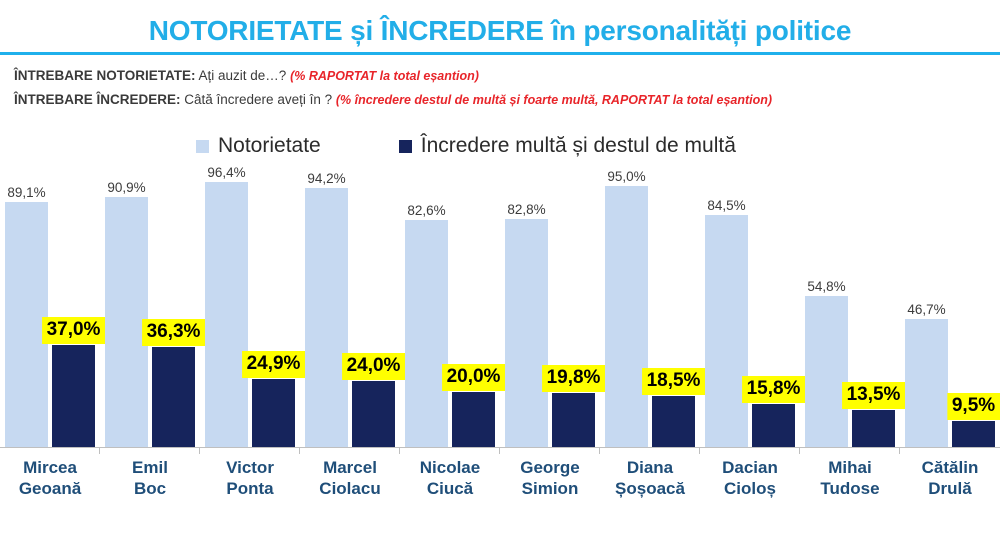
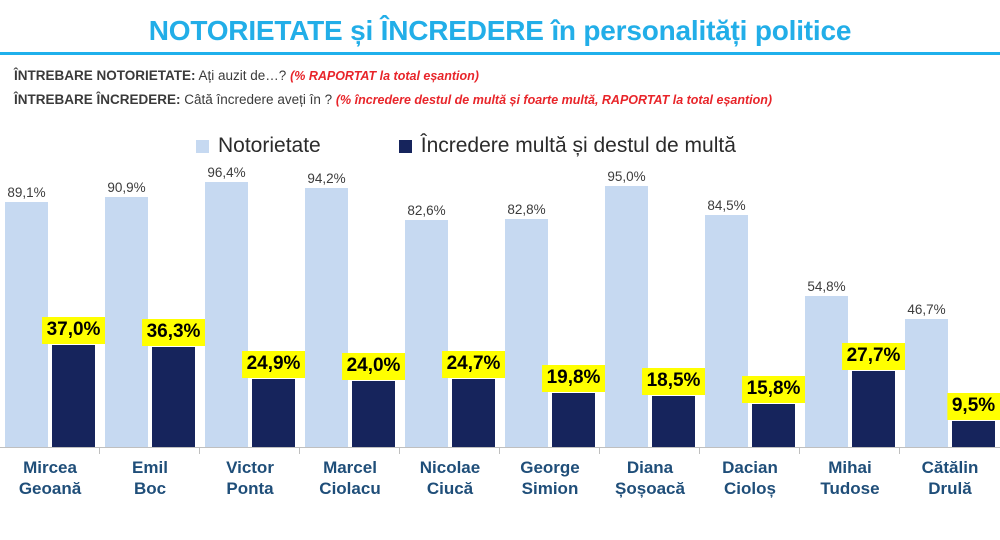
Încredere multă și destul de multă/Nicolae Ciucă: 20,0% -> 24,7%
Încredere multă și destul de multă/Mihai Tudose: 13,5% -> 27,7%
